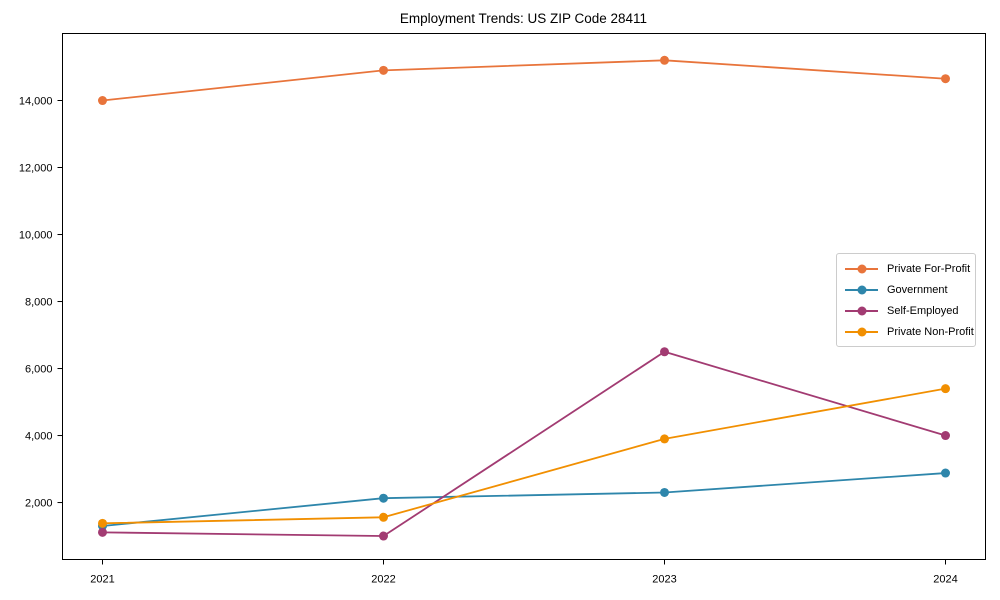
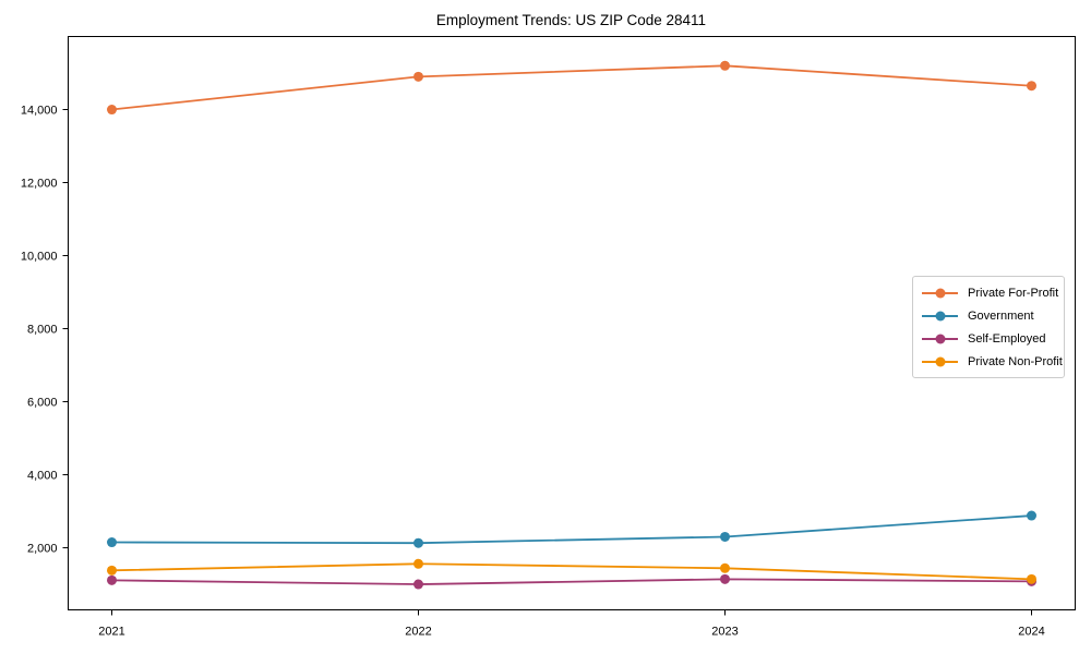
Government/2021: 1300 -> 2200
Self-Employed/2023: 6500 -> 1100
Private Non-Profit/2023: 3900 -> 1400
Self-Employed/2024: 4000 -> 1100
Private Non-Profit/2024: 5400 -> 1100
